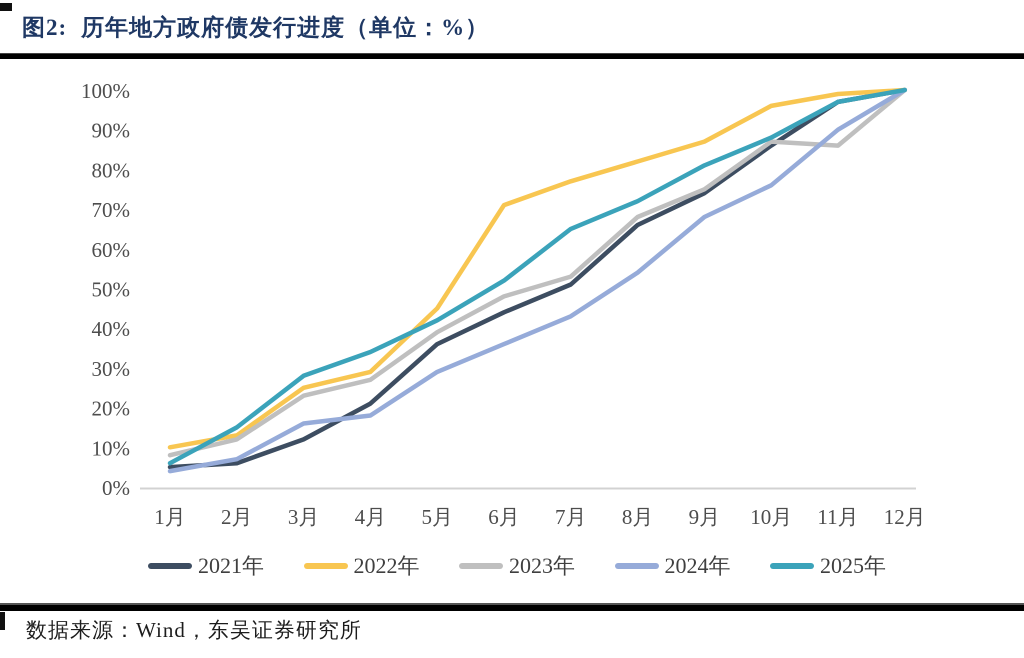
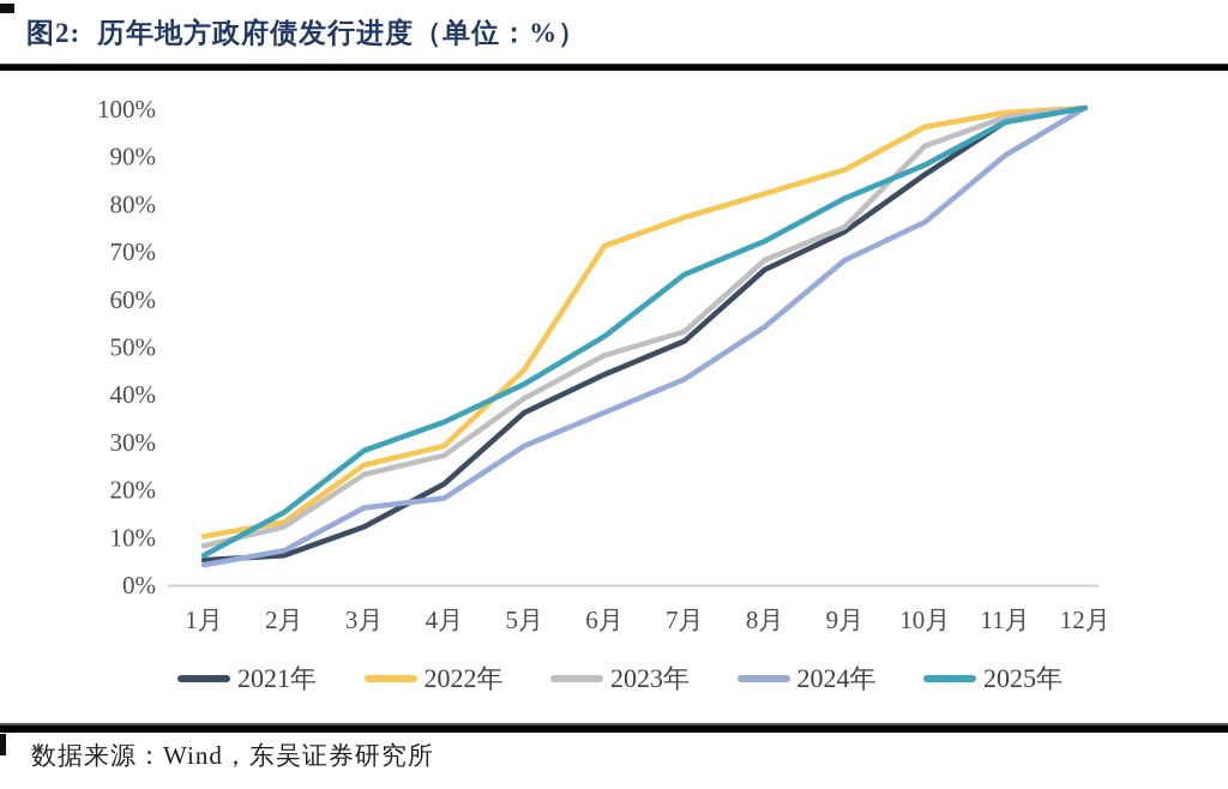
2023年/10月: 87% -> 92%
2023年/11月: 86% -> 98%
